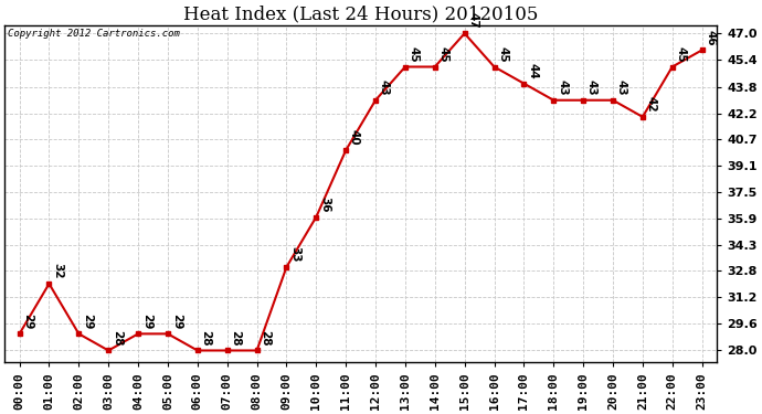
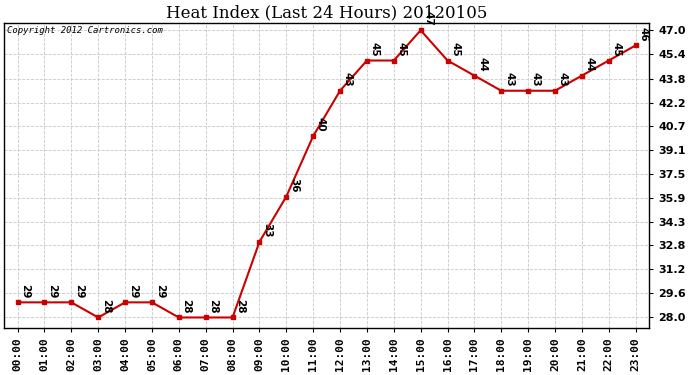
01:00: 32 -> 29
21:00: 42 -> 44
